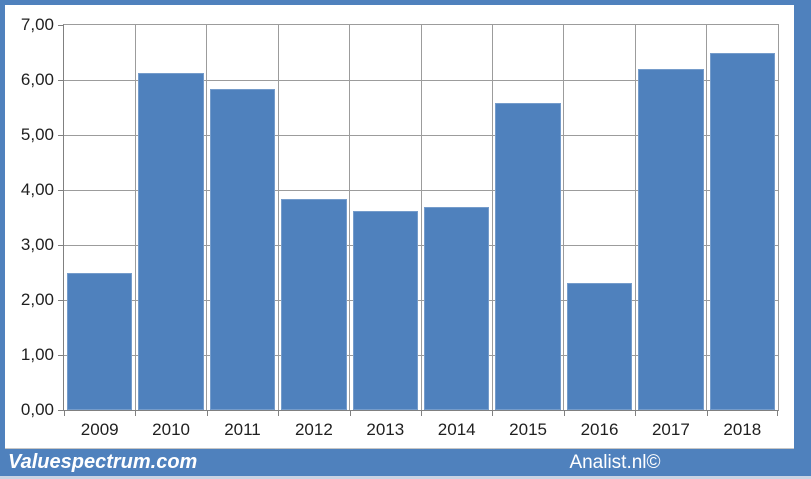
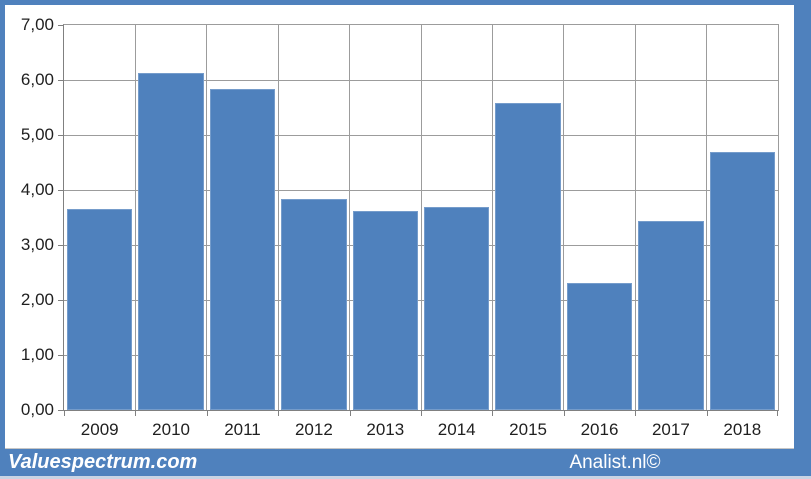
2009: 2,5 -> 3,6
2017: 6,2 -> 3,4
2018: 6,5 -> 4,7
